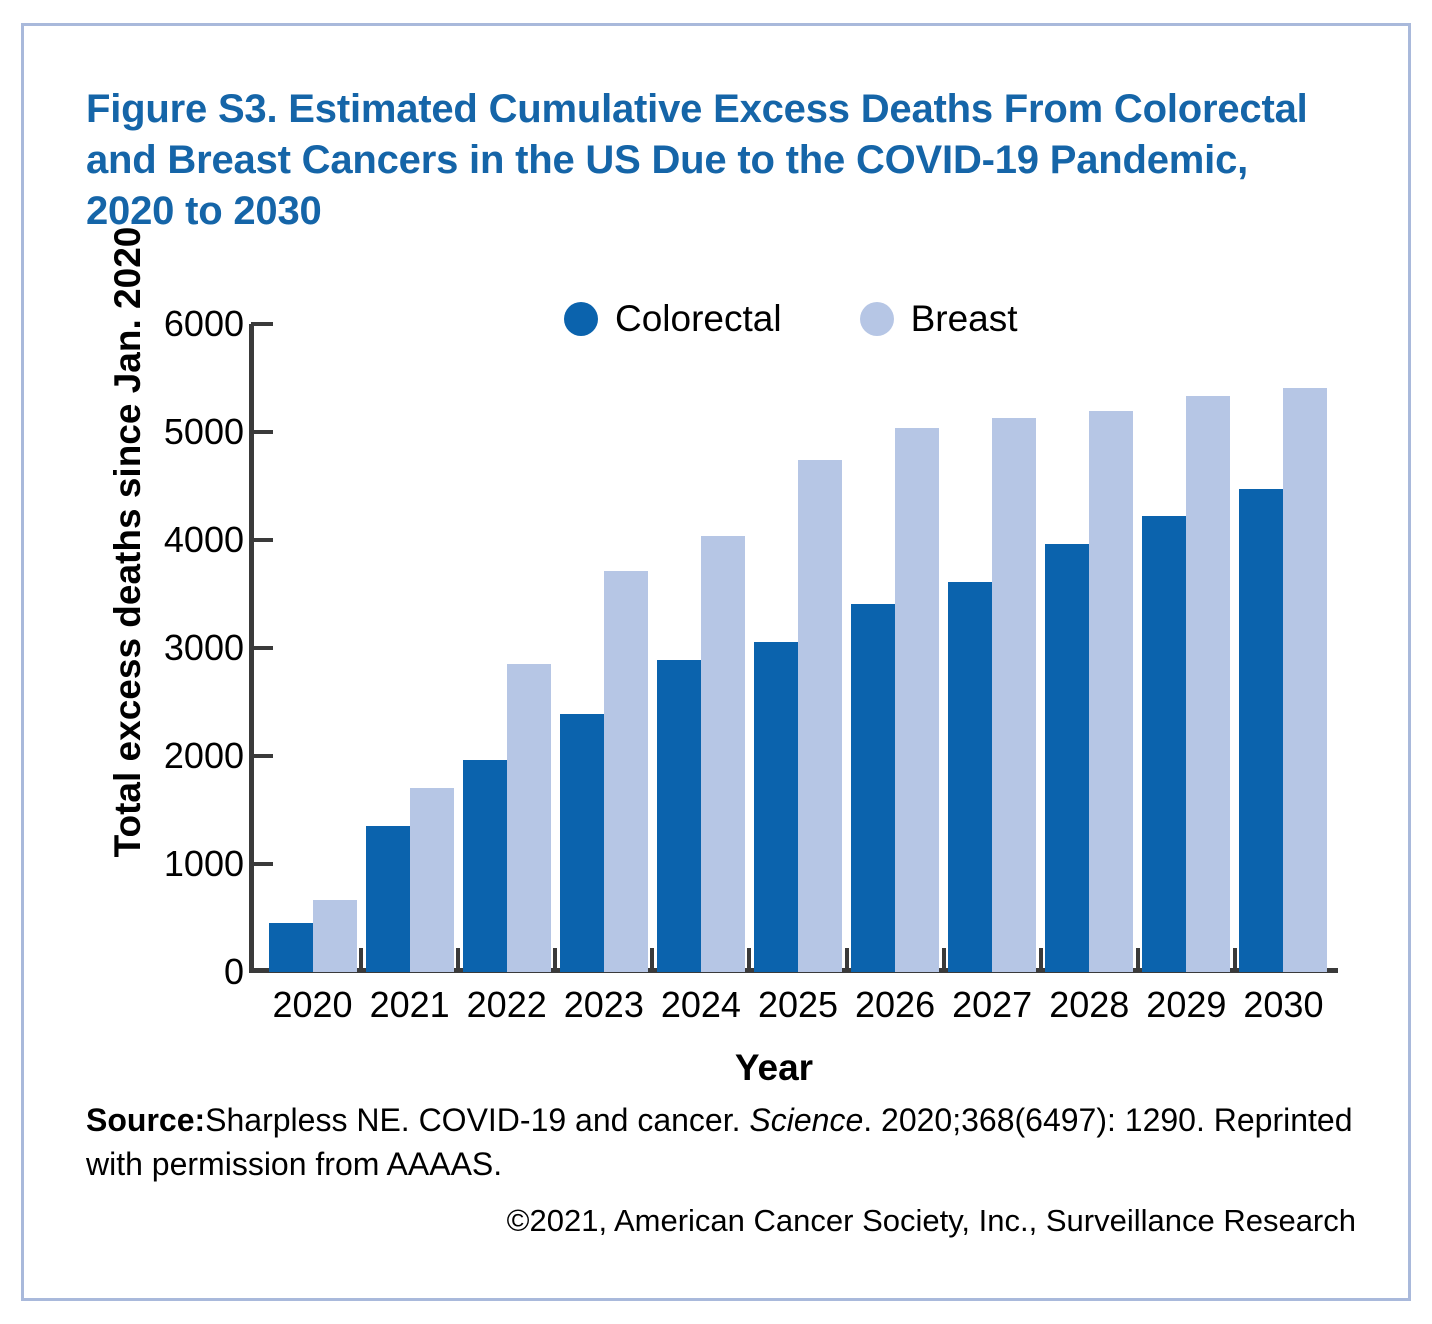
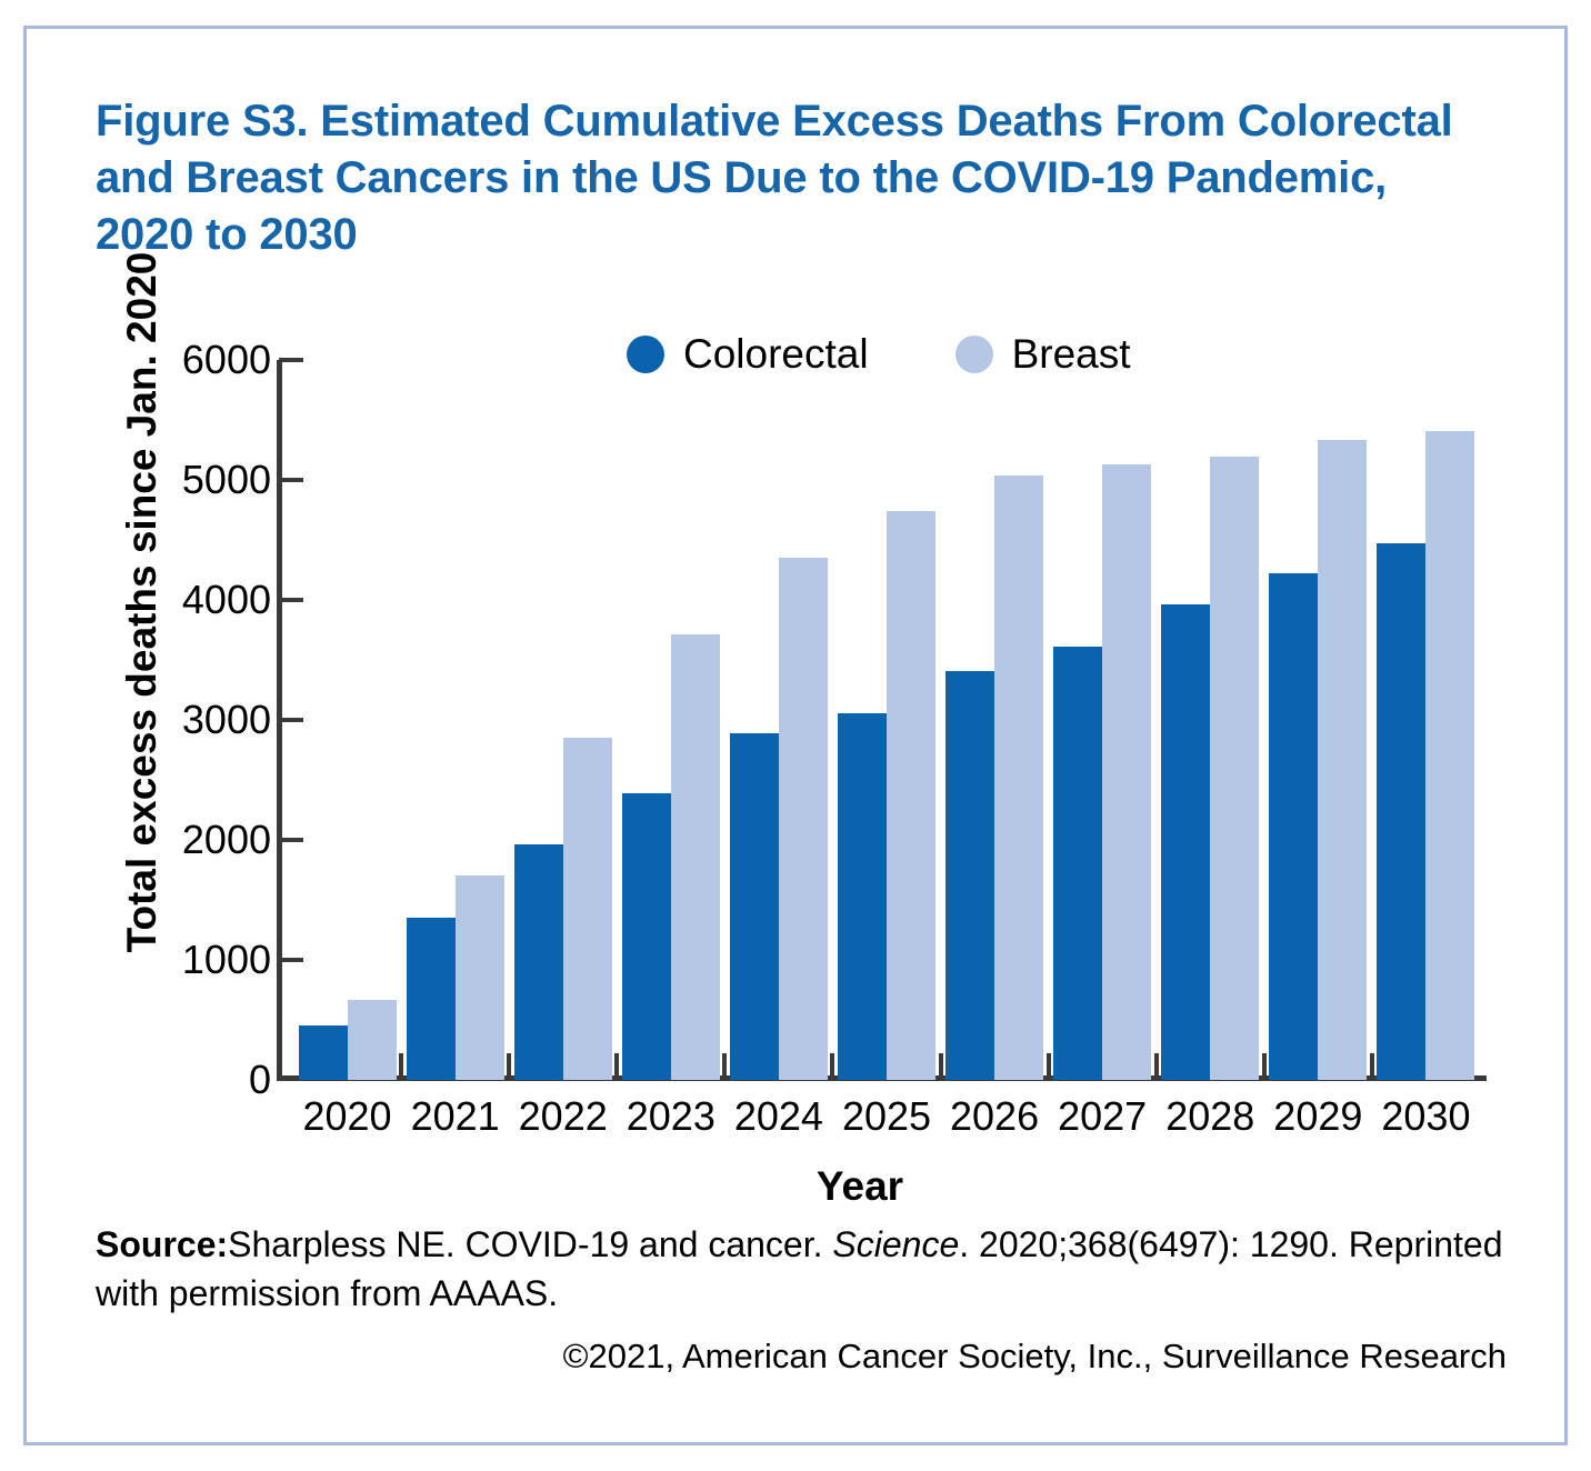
Breast/2024: 4040 -> 4350
